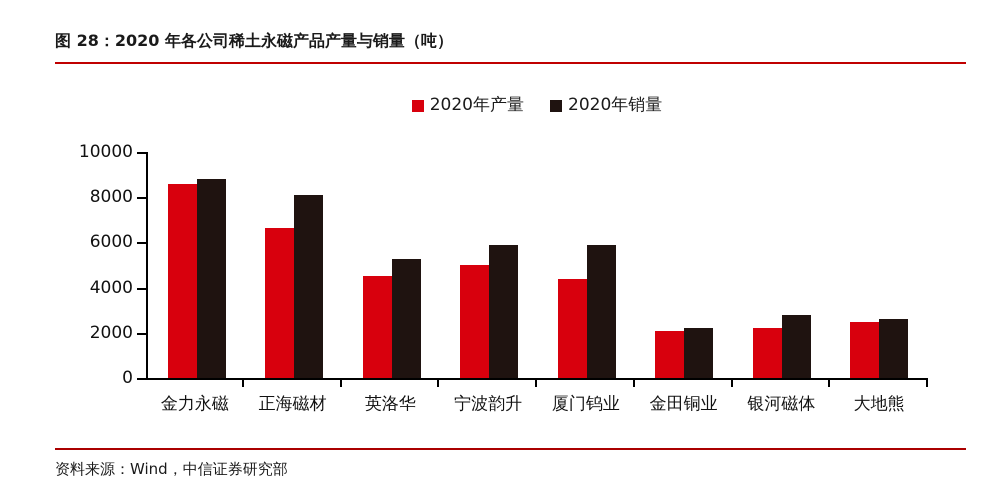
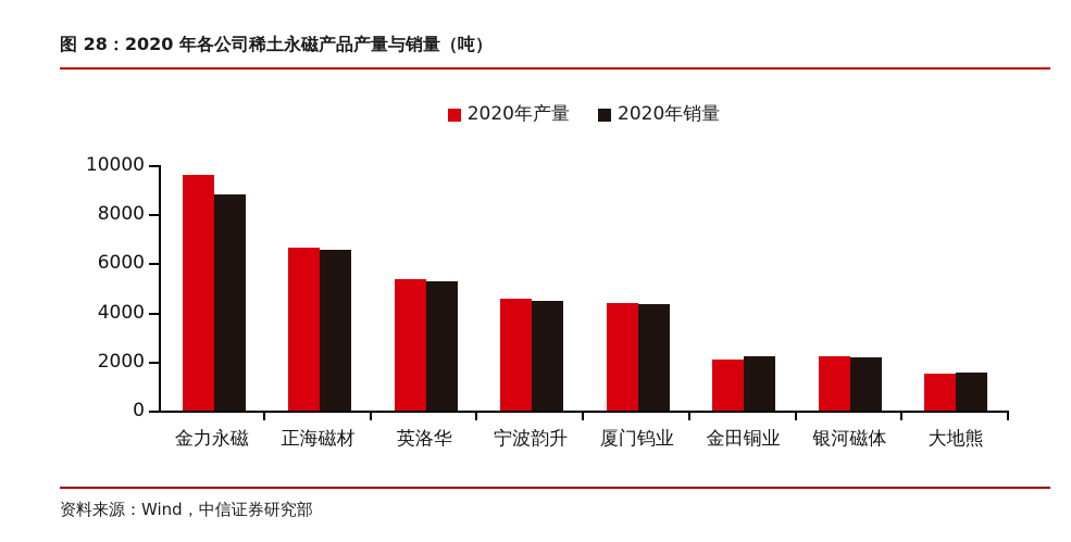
2020年产量/金力永磁: 8600 -> 9600
2020年销量/正海磁材: 8100 -> 6600
2020年产量/英洛华: 4500 -> 5400
2020年产量/宁波韵升: 5000 -> 4600
2020年销量/宁波韵升: 5900 -> 4400
2020年销量/厦门钨业: 5900 -> 4400
2020年销量/银河磁体: 2800 -> 2200
2020年产量/大地熊: 2500 -> 1500
2020年销量/大地熊: 2600 -> 1600
